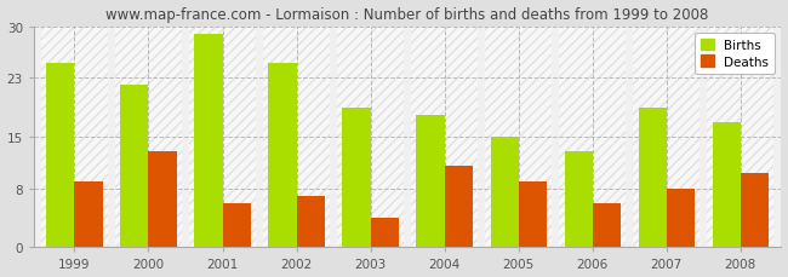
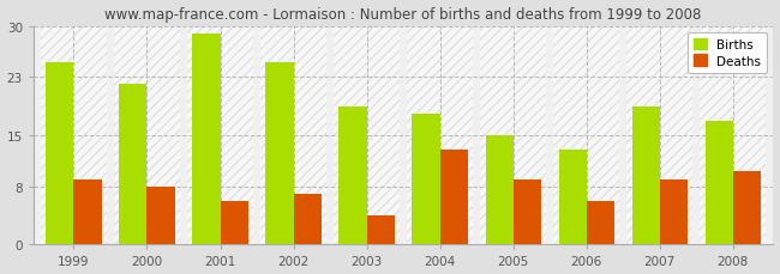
Deaths/2000: 13 -> 8
Deaths/2004: 11 -> 13
Deaths/2007: 8 -> 9
